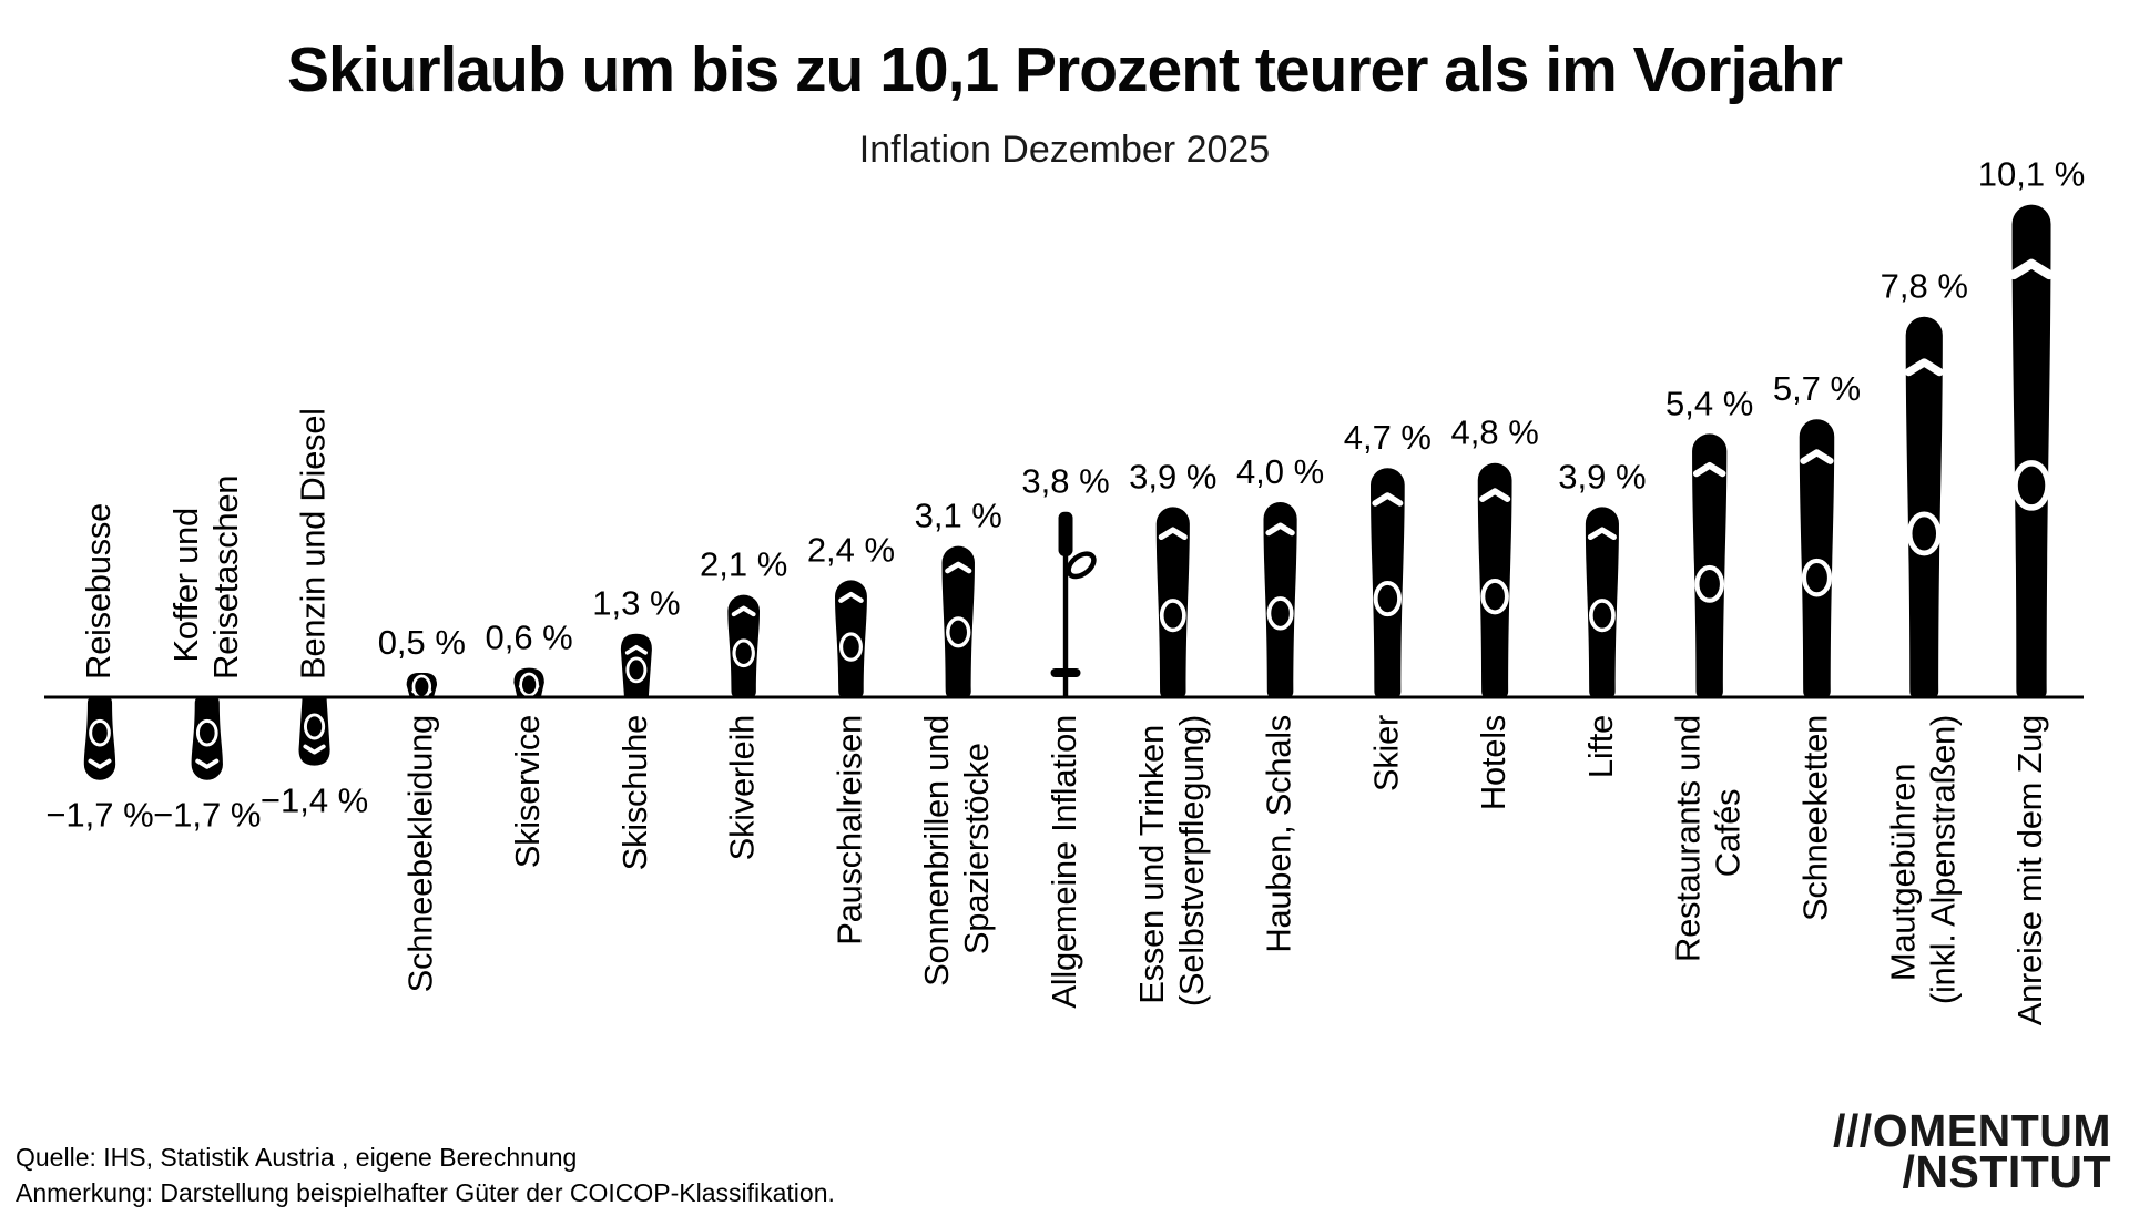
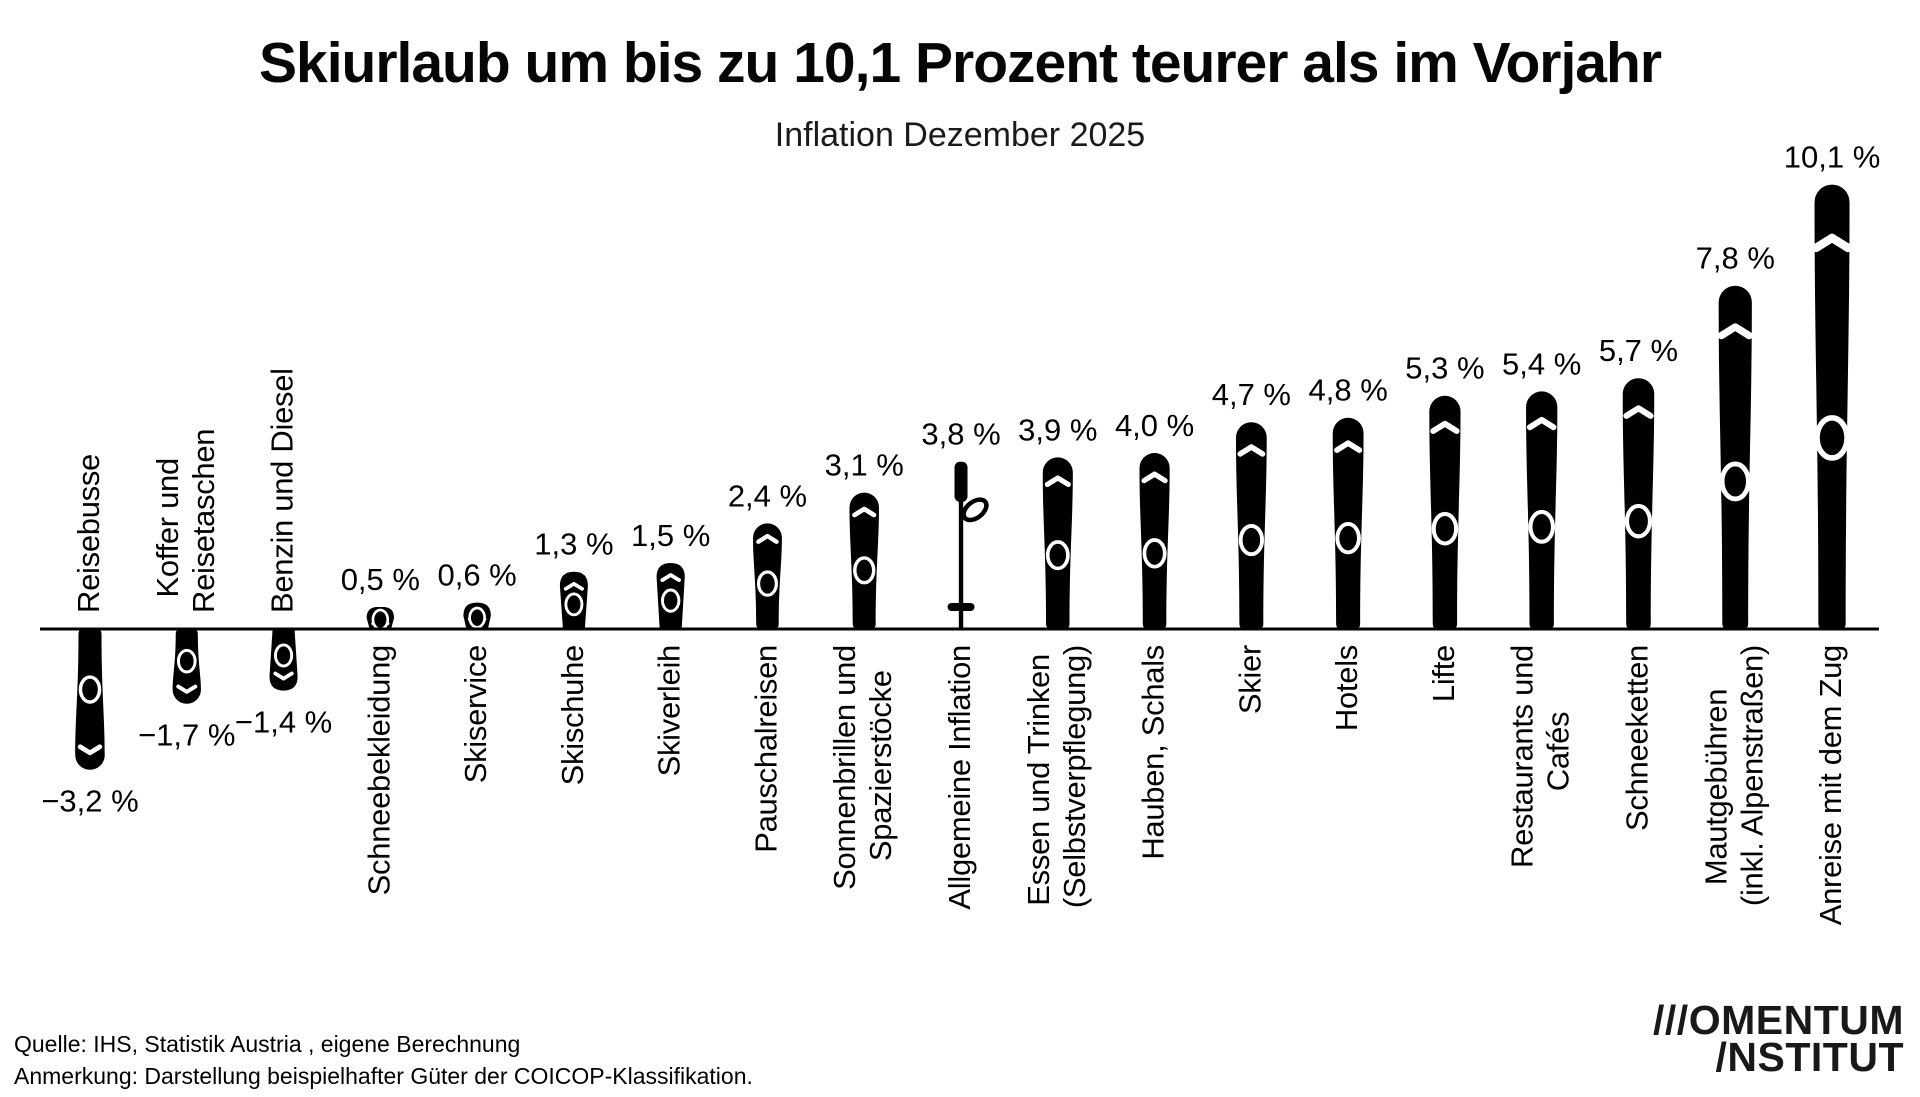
Reisebusse: −1,7 -> −3,2
Skiverleih: 2,1 -> 1,5
Lifte: 3,9 -> 5,3
